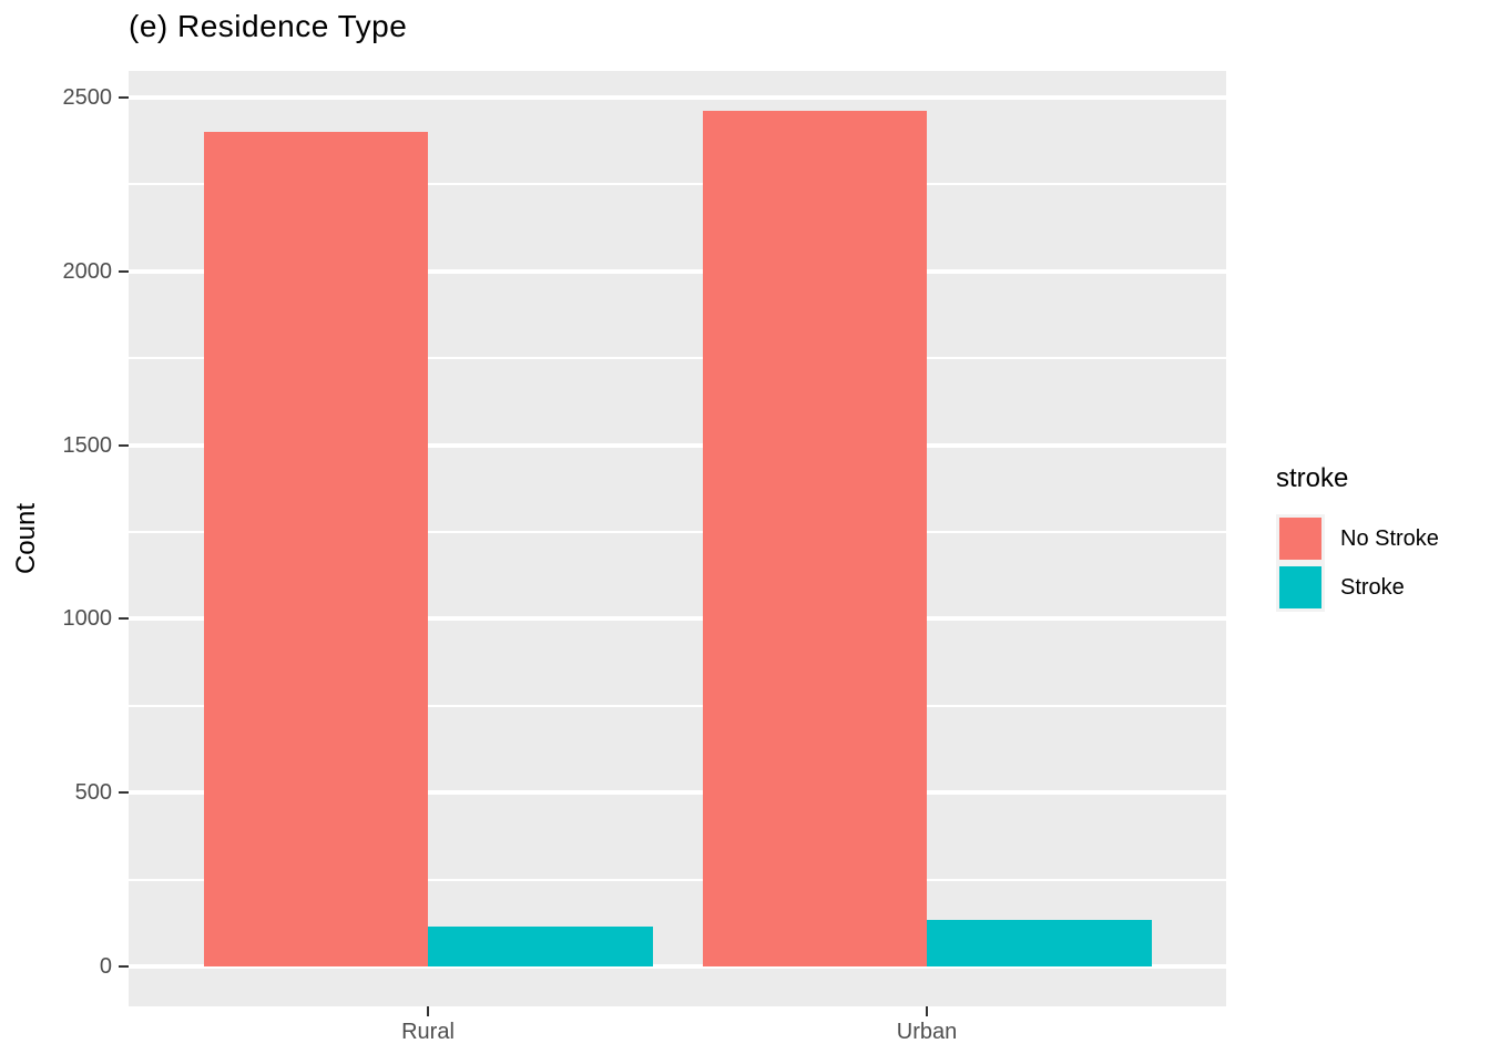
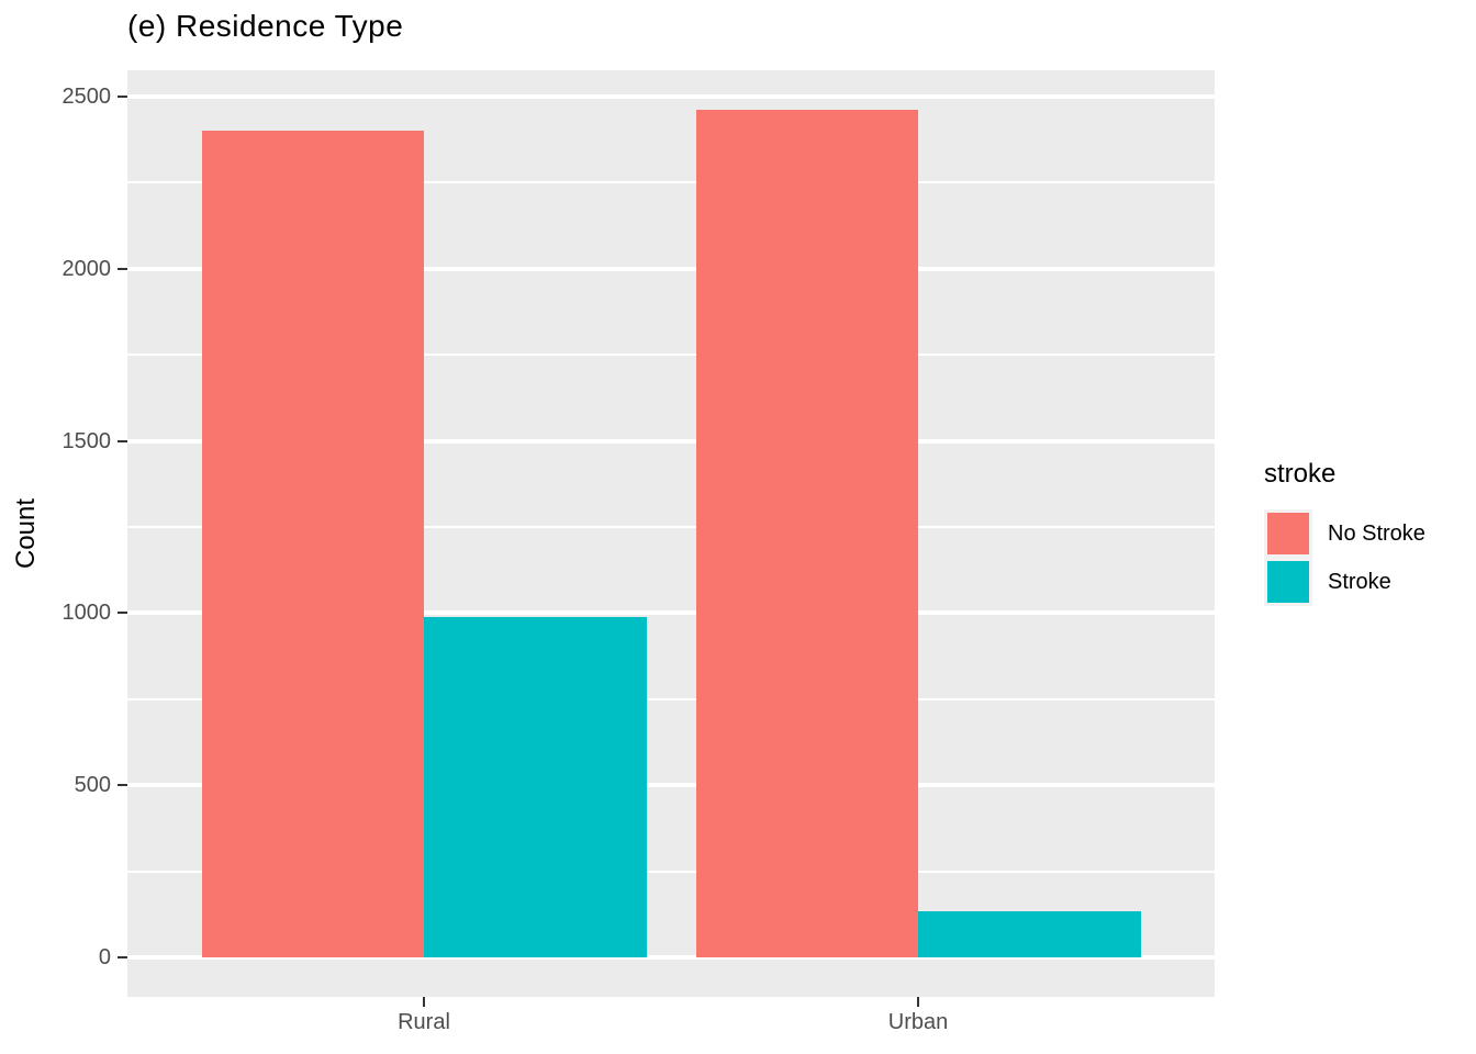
Stroke/Rural: 110 -> 990
